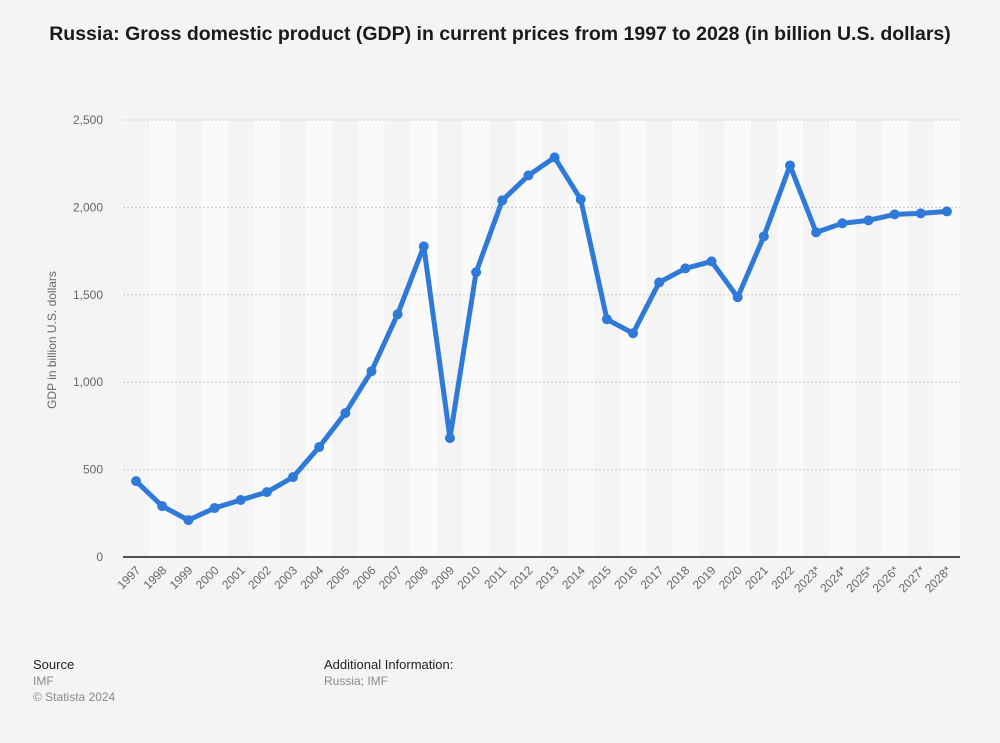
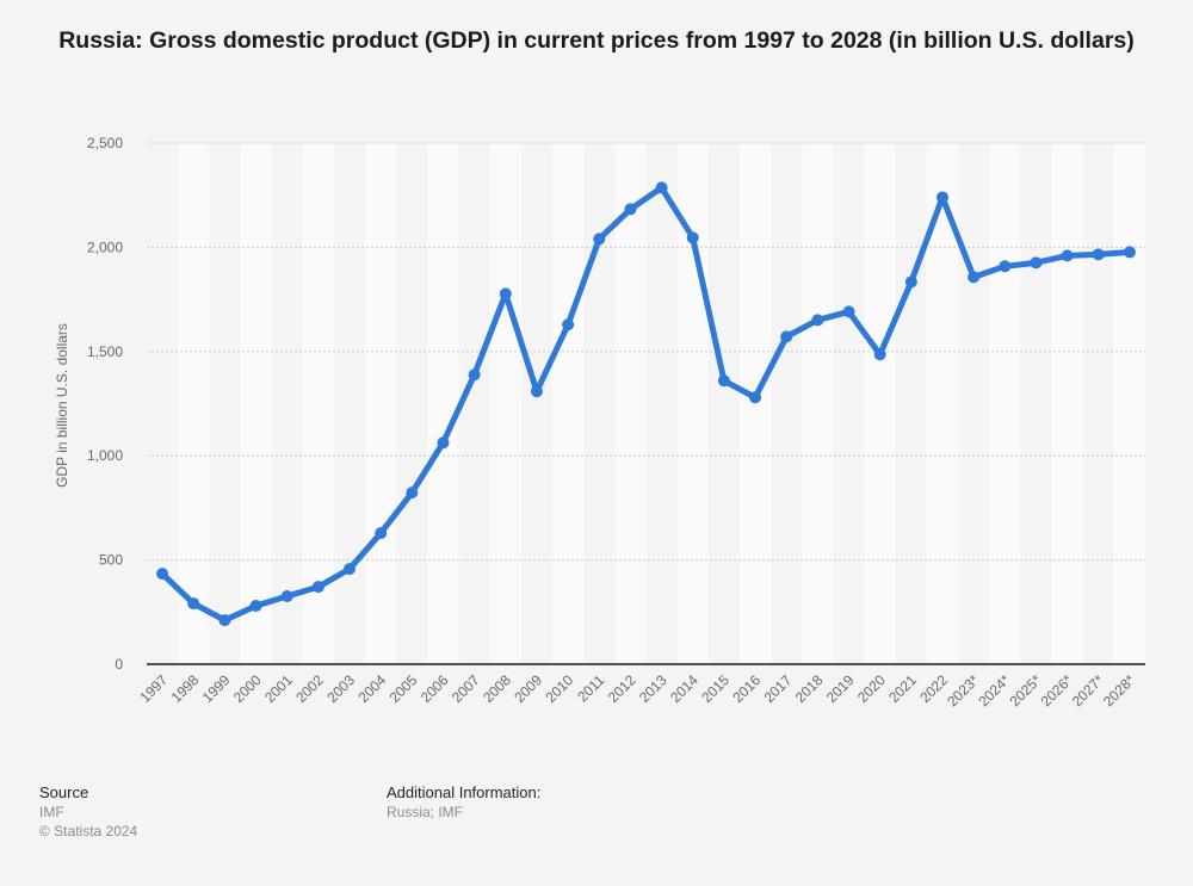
2009: 680 -> 1310
